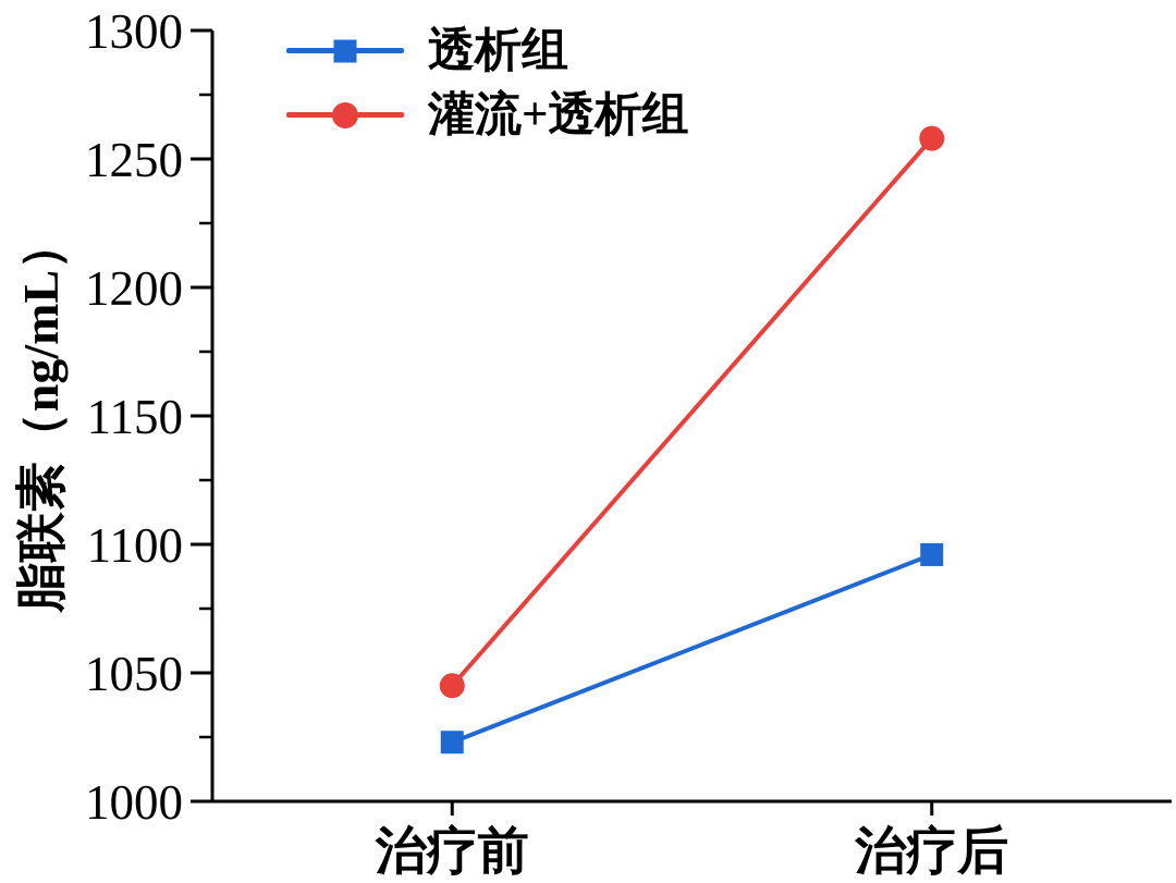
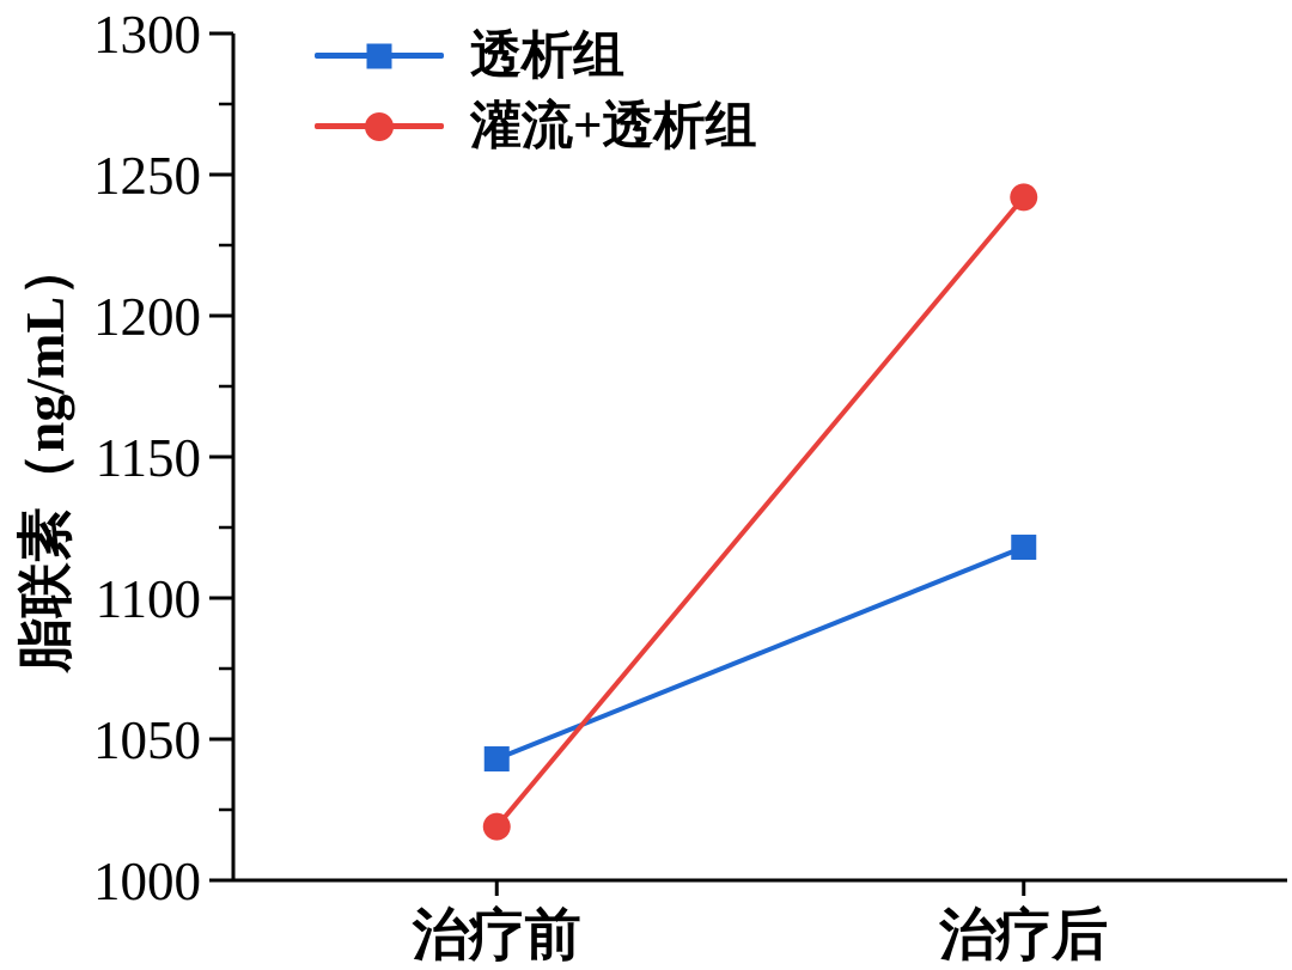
透析组/治疗前: 1023 -> 1043
灌流+透析组/治疗前: 1045 -> 1019
透析组/治疗后: 1096 -> 1118
灌流+透析组/治疗后: 1258 -> 1242
